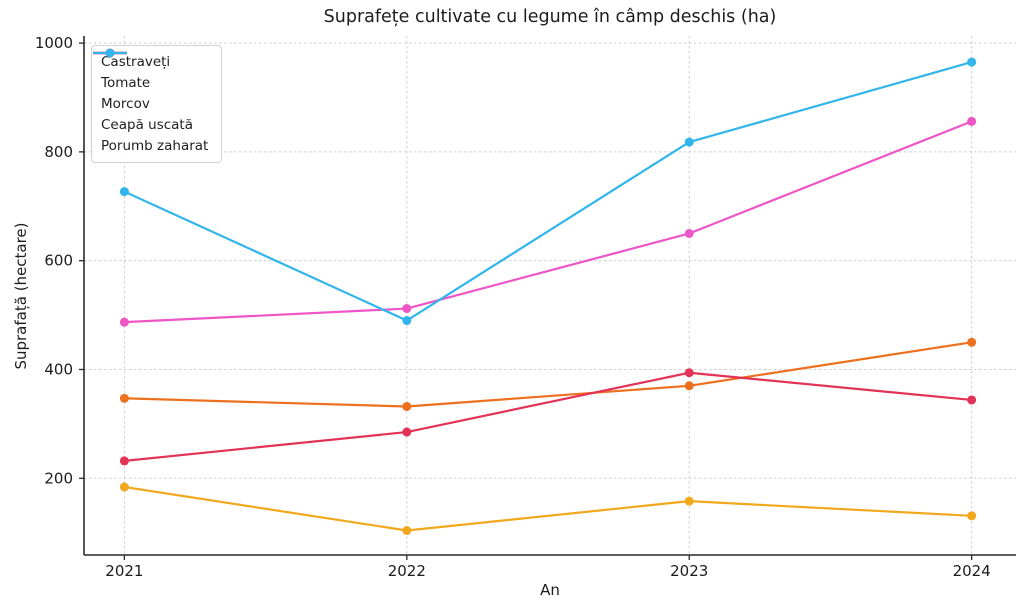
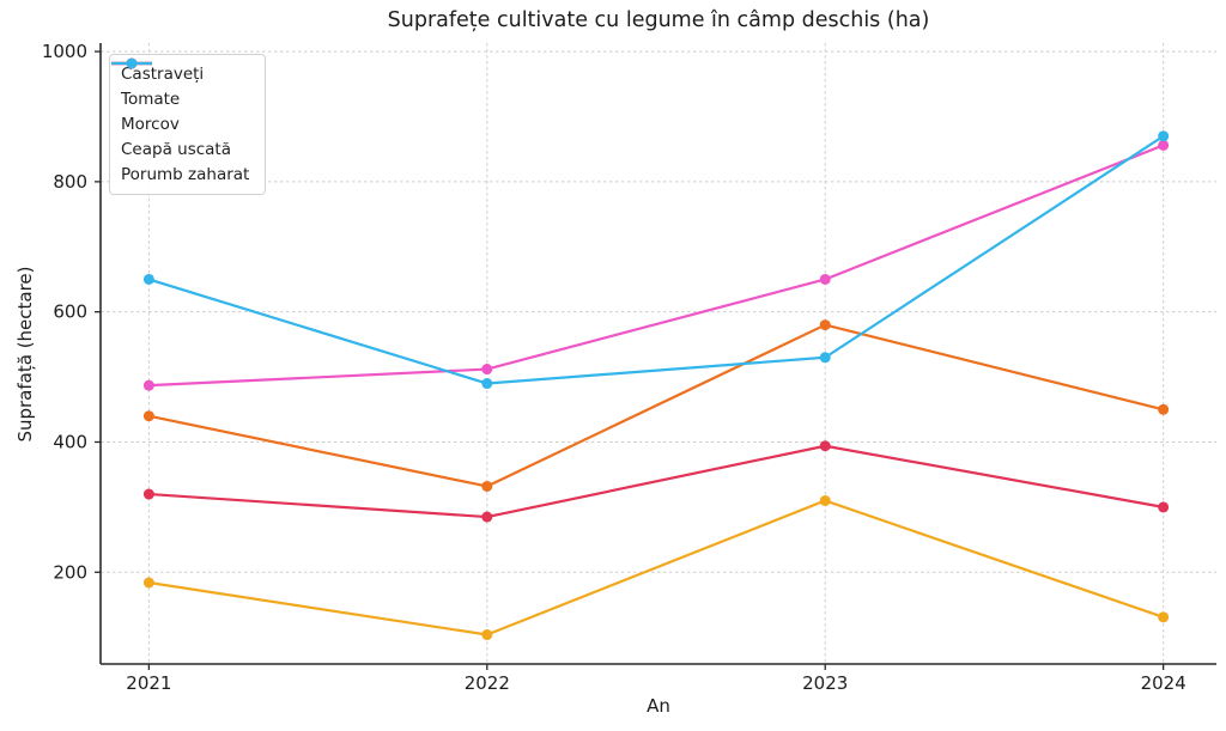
Tomate/2021: 350 -> 440
Morcov/2021: 230 -> 320
Porumb zaharat/2021: 730 -> 650
Castraveți/2023: 160 -> 310
Tomate/2023: 370 -> 580
Porumb zaharat/2023: 820 -> 530
Morcov/2024: 340 -> 300
Porumb zaharat/2024: 960 -> 870
